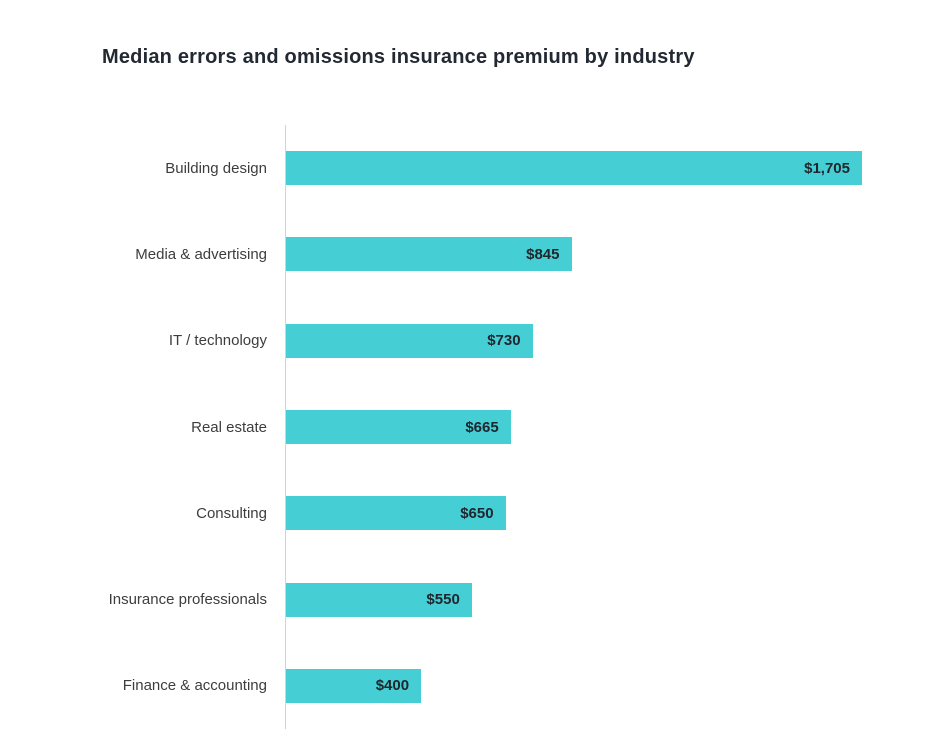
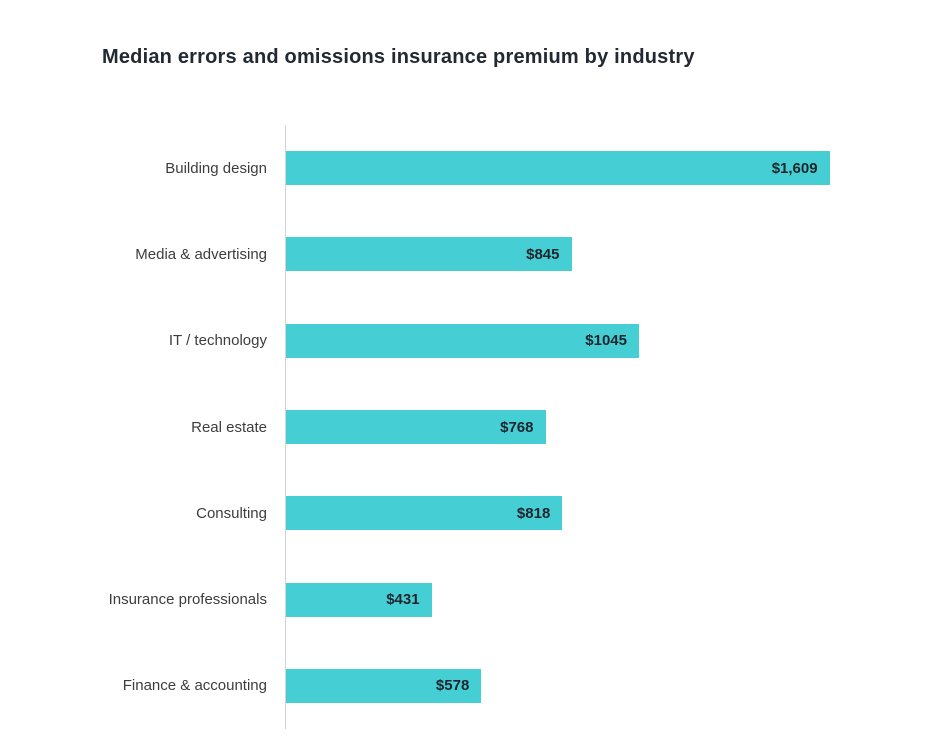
Building design: $1,705 -> $1,609
IT / technology: $730 -> $1045
Real estate: $665 -> $768
Consulting: $650 -> $818
Insurance professionals: $550 -> $431
Finance & accounting: $400 -> $578
